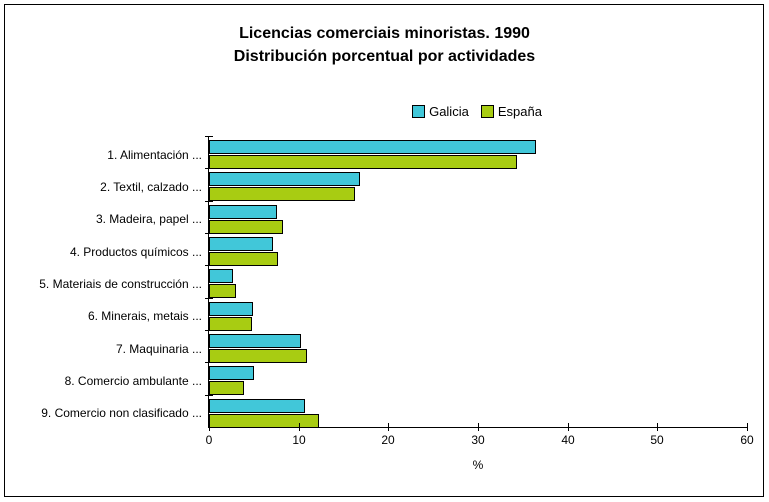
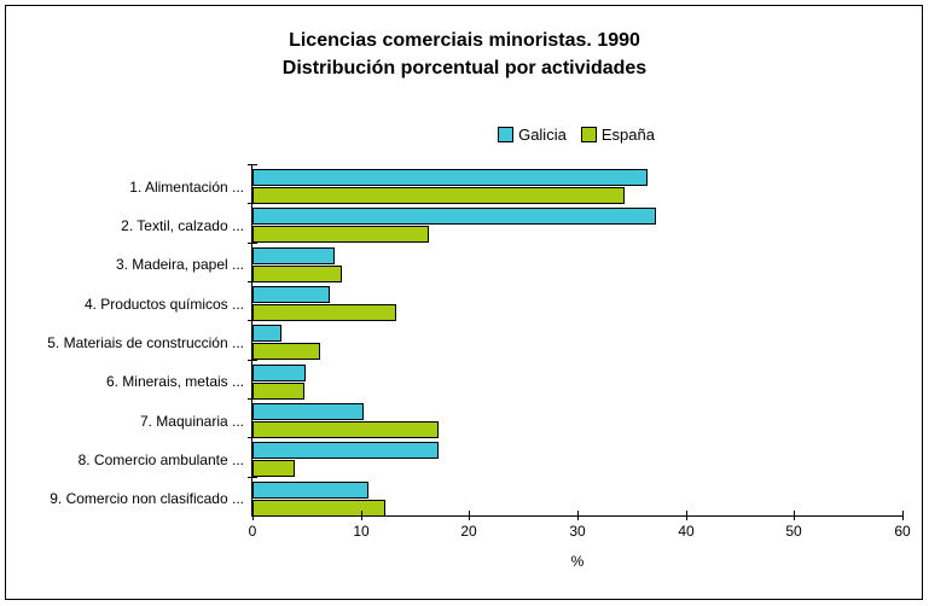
Galicia/2. Textil, calzado ...: 17 -> 37
España/4. Productos químicos ...: 8 -> 13
España/5. Materiais de construcción ...: 3 -> 6
España/7. Maquinaria ...: 11 -> 17
Galicia/8. Comercio ambulante ...: 5 -> 17
